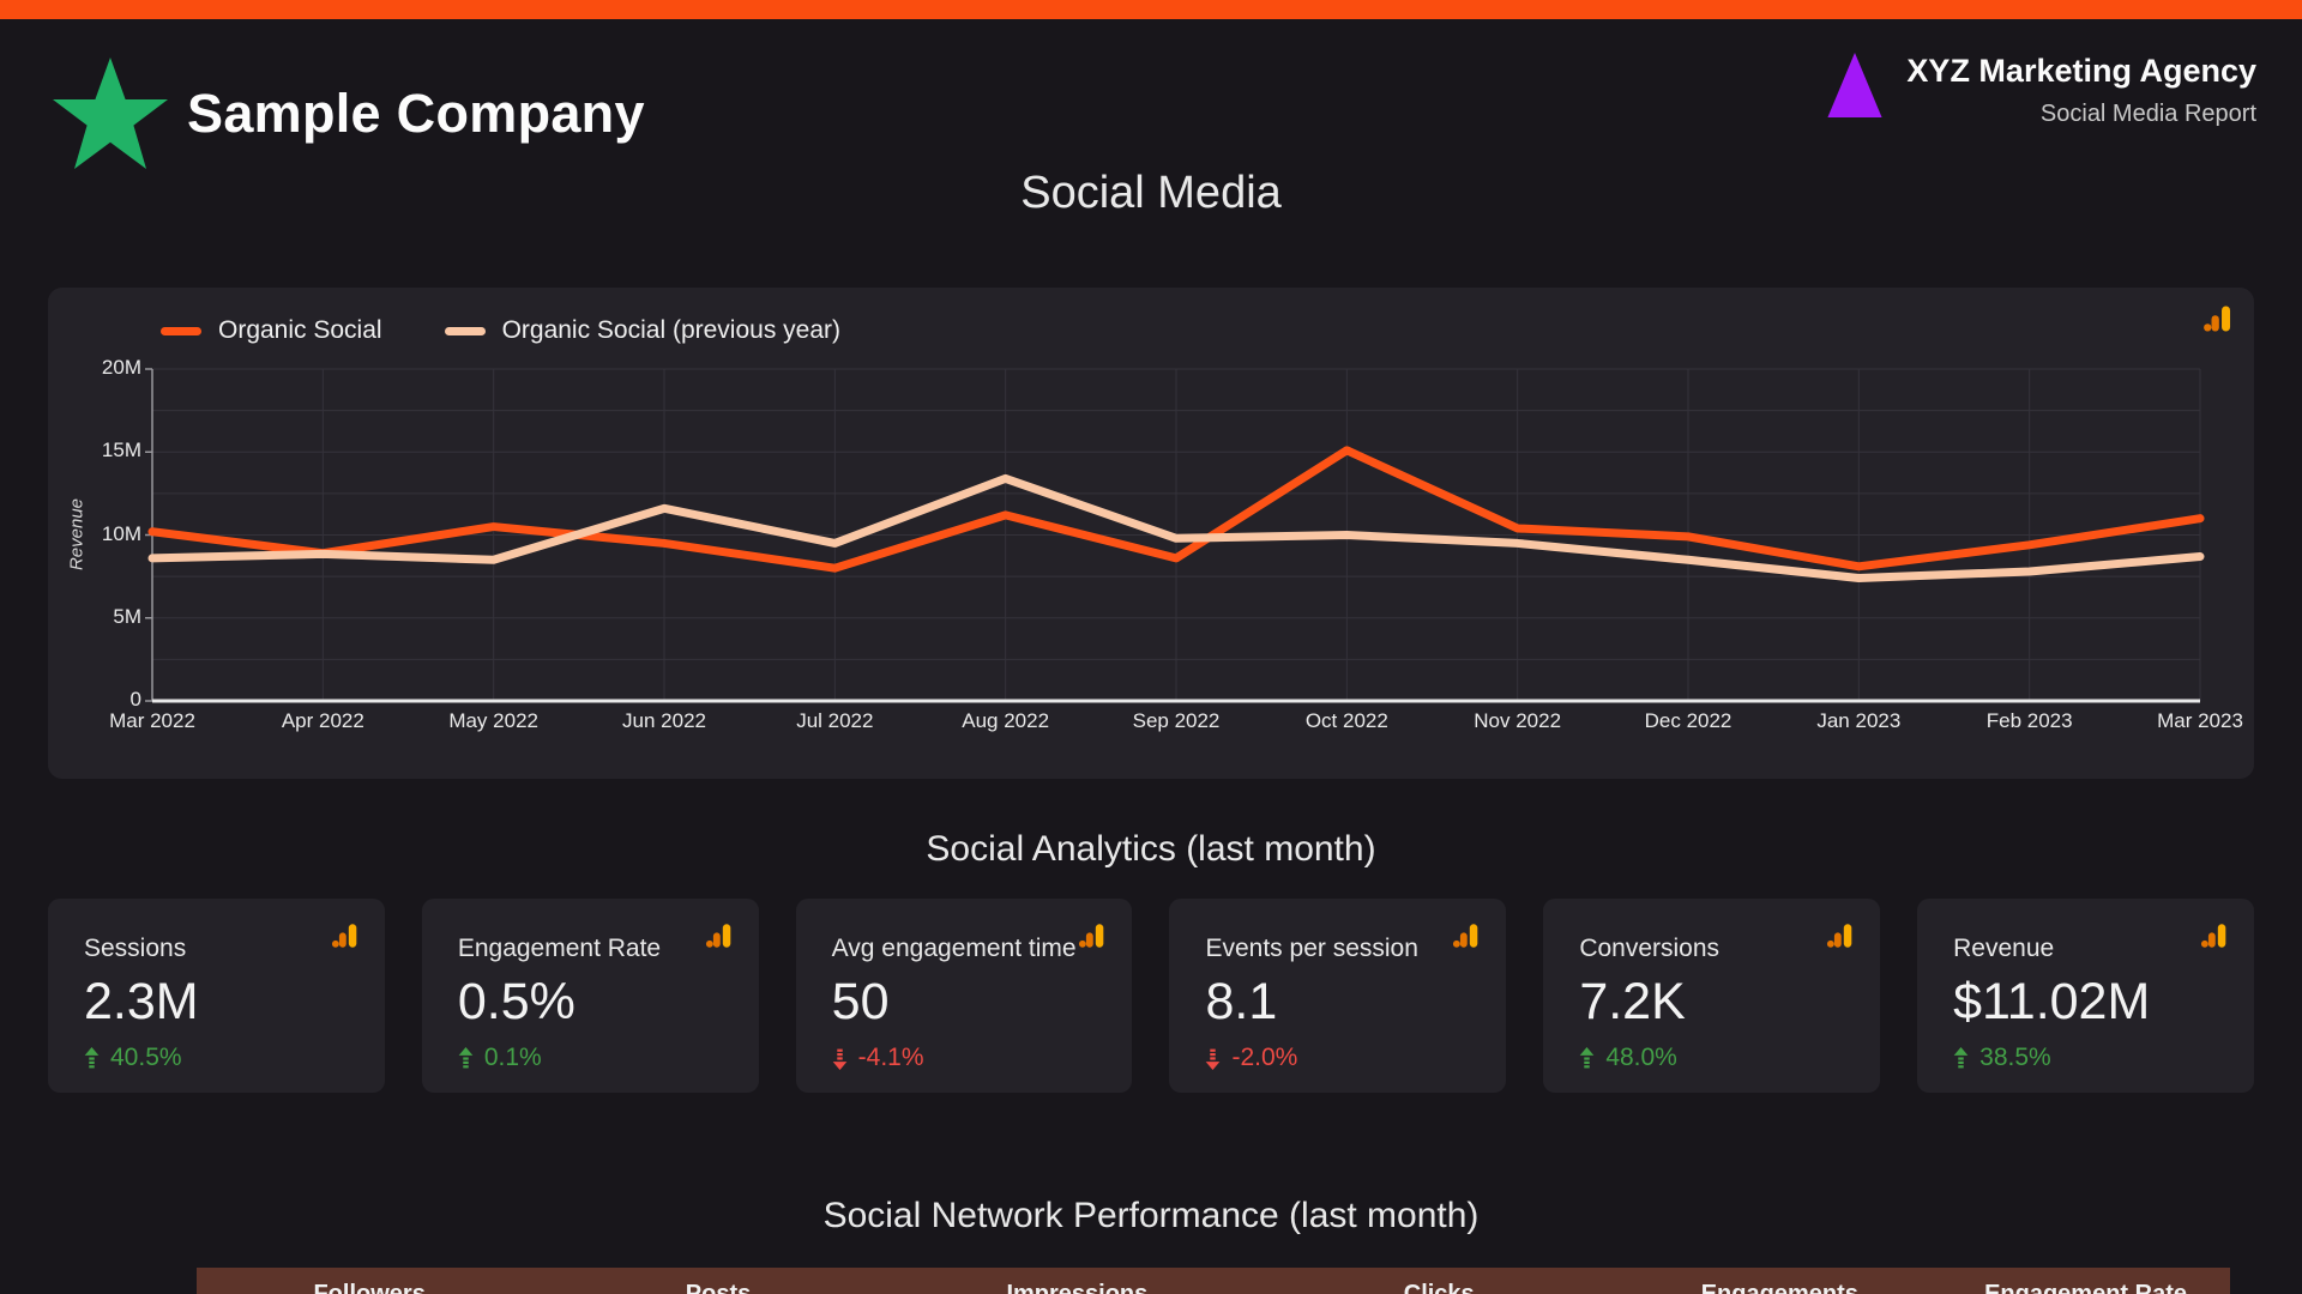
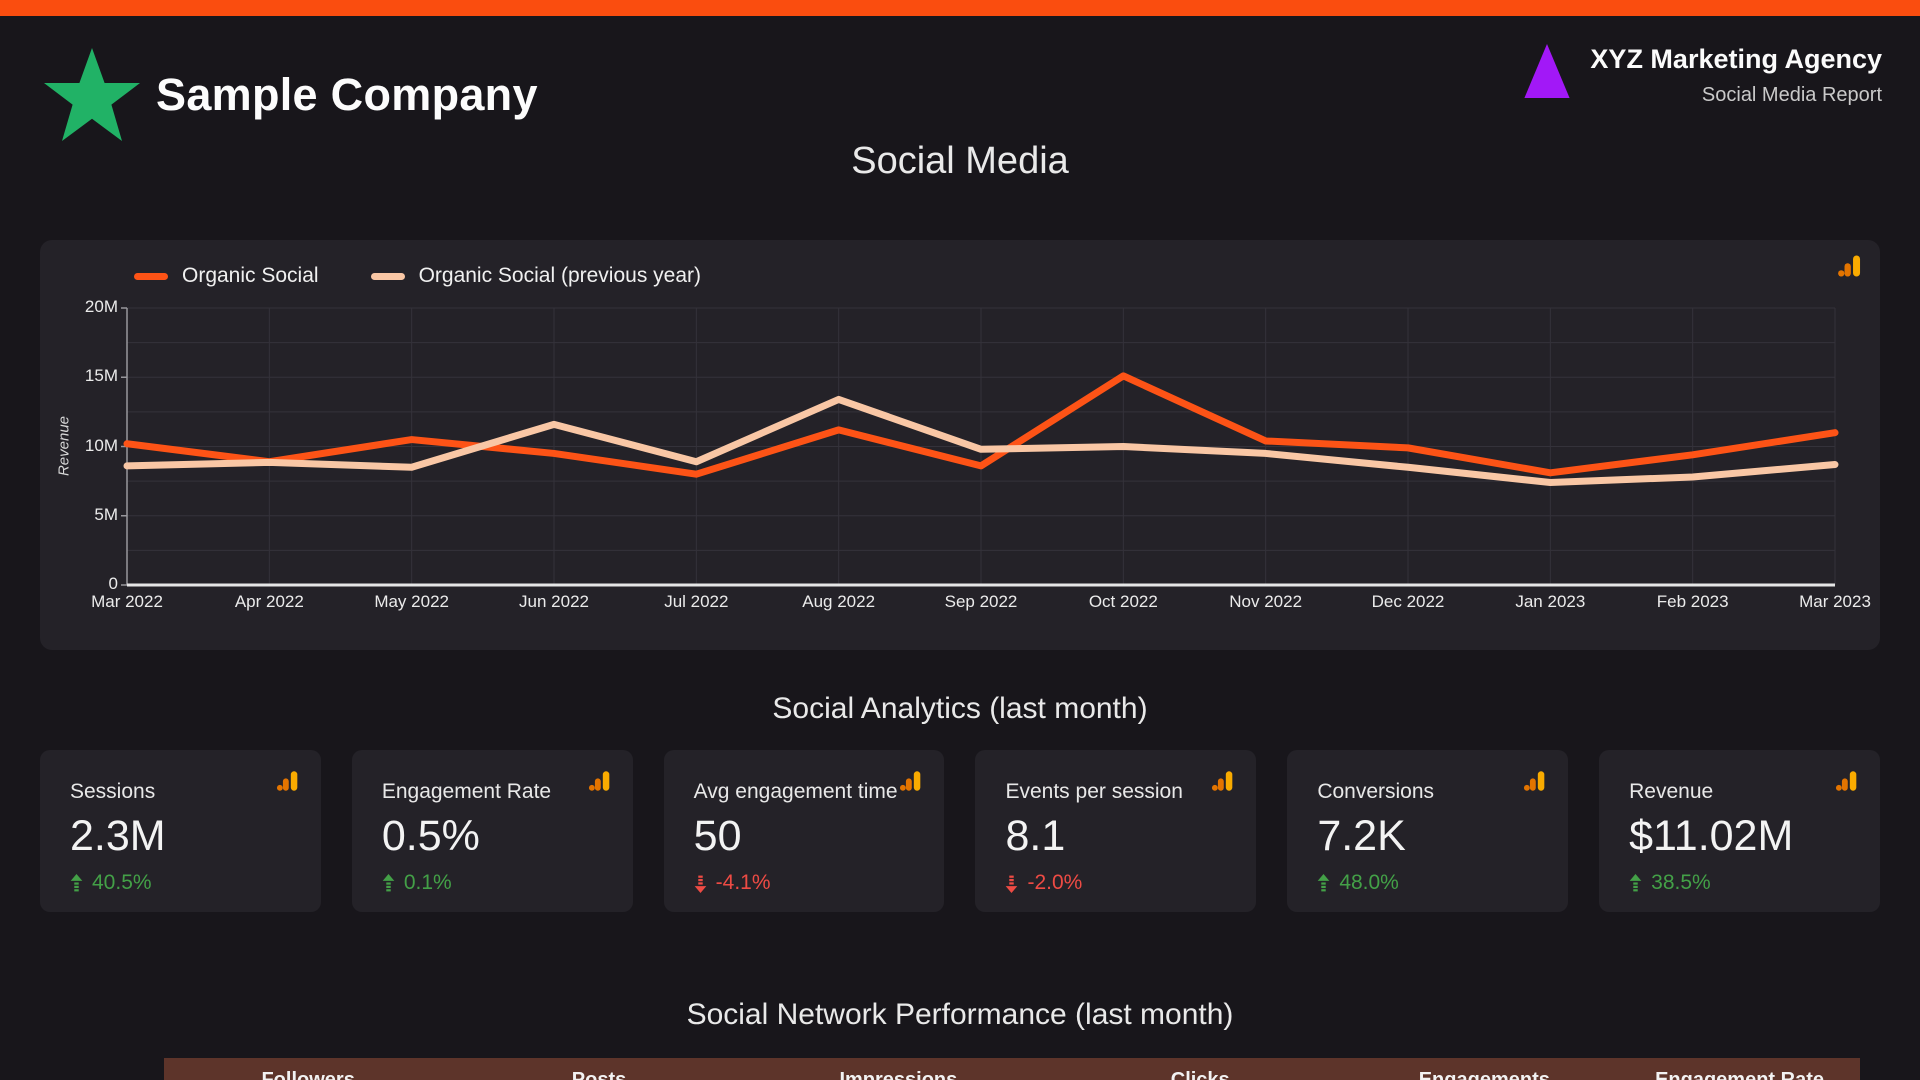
Organic Social (previous year)/Jul 2022: 9.5M -> 8.9M
